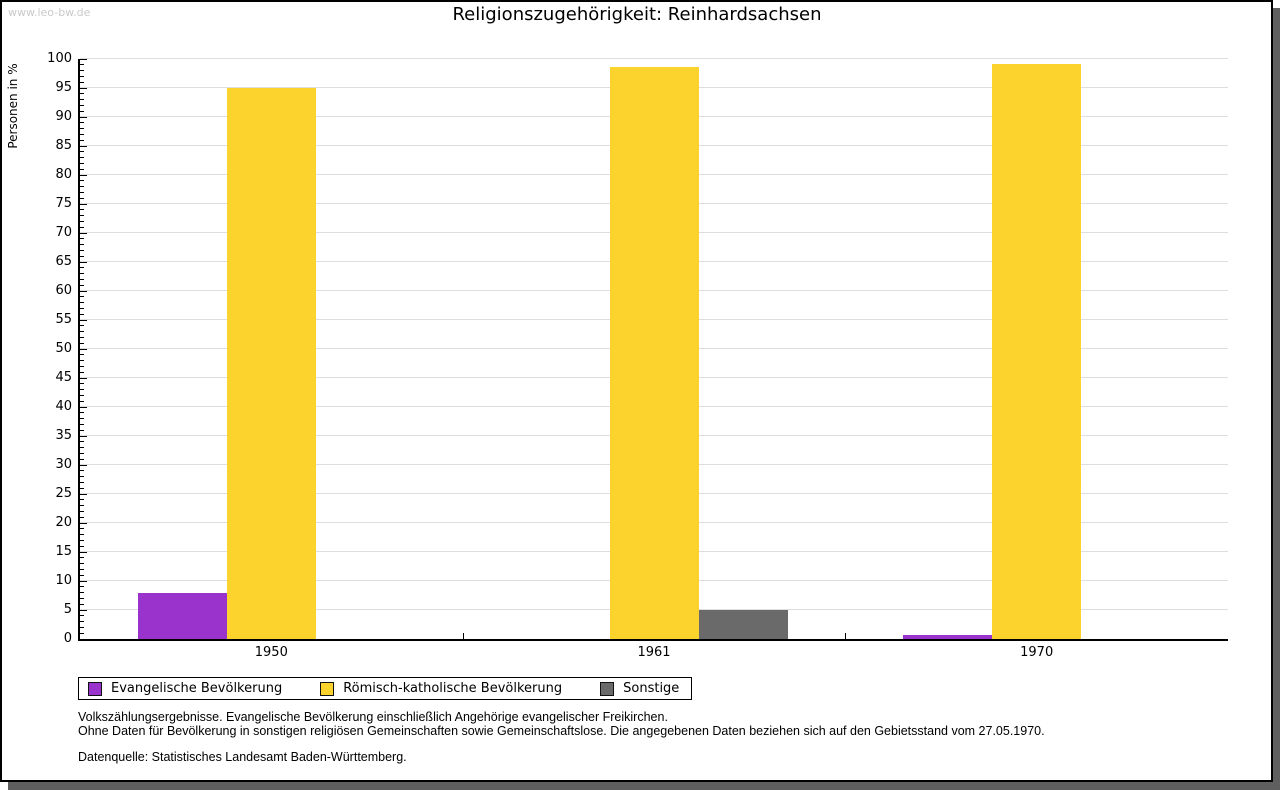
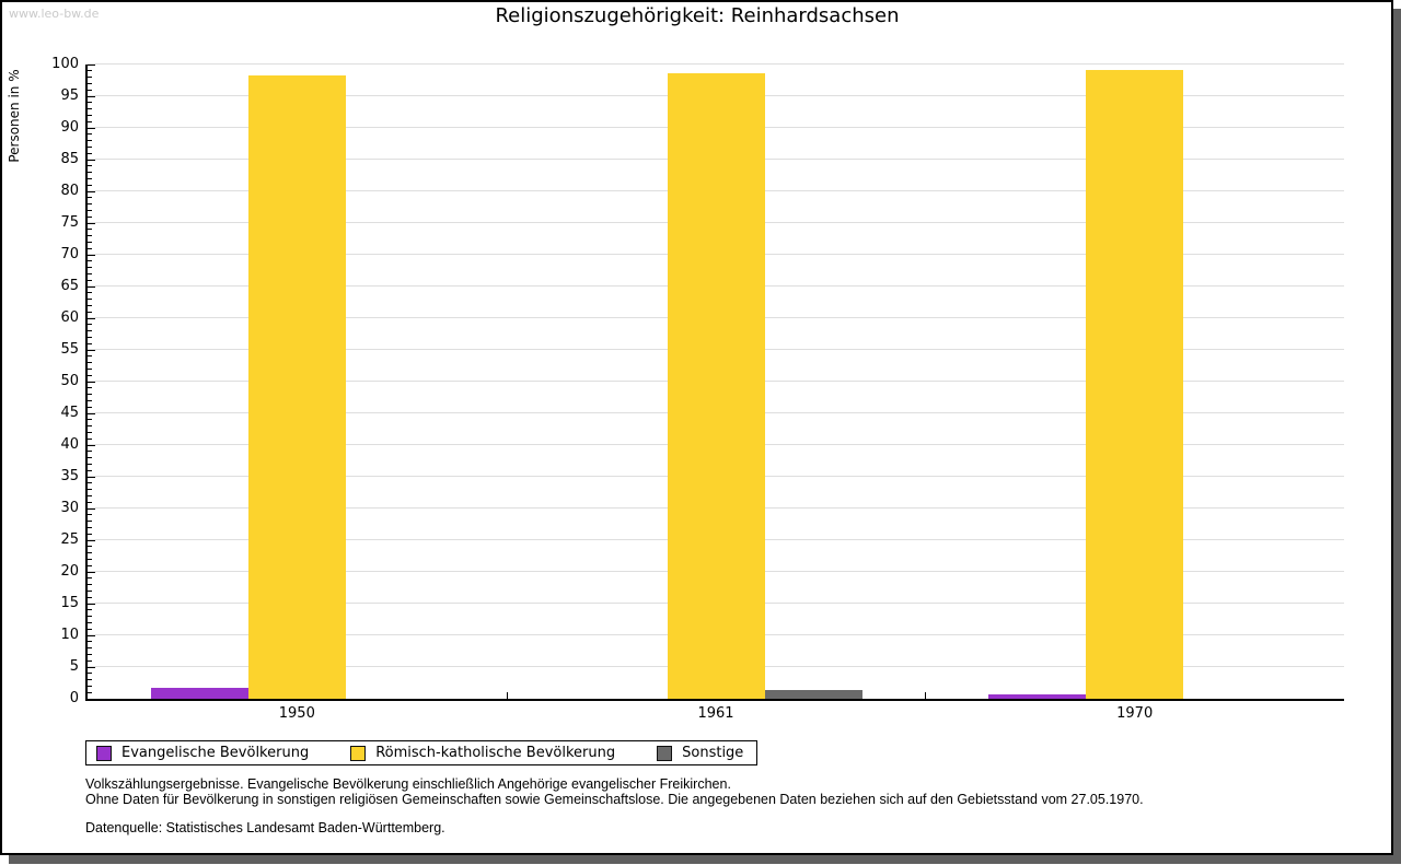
Evangelische Bevölkerung/1950: 8 -> 2
Römisch-katholische Bevölkerung/1950: 95 -> 98
Sonstige/1961: 5 -> 1
